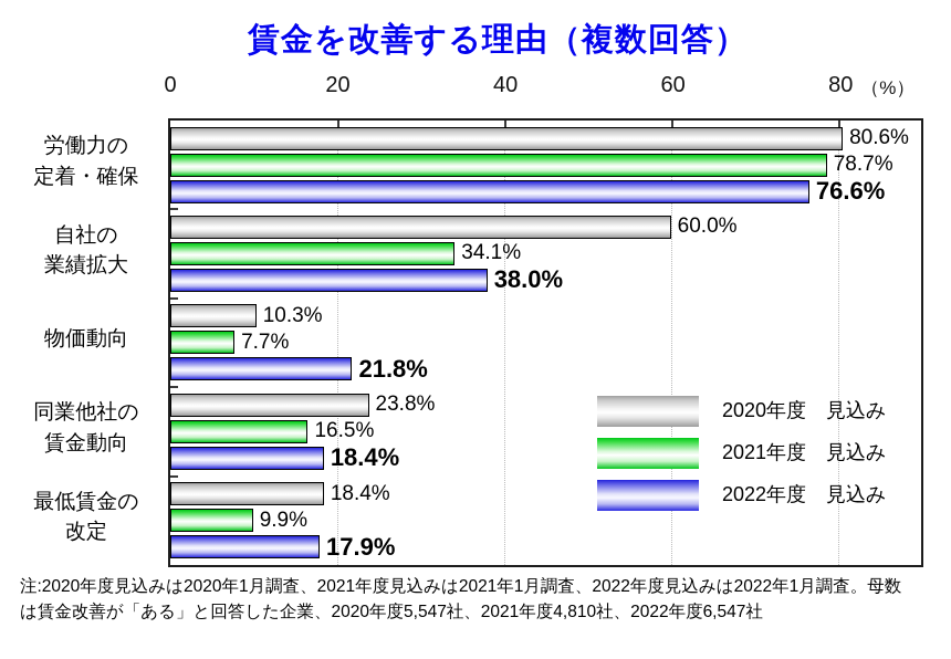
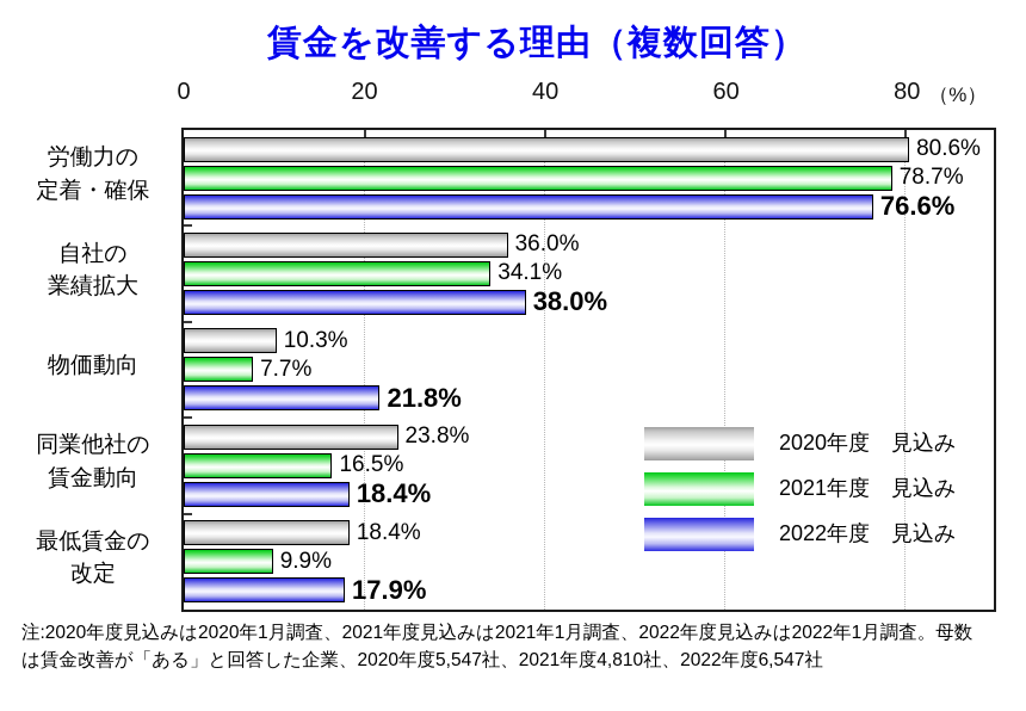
2020年度 見込み/自社の 業績拡大: 60.0% -> 36.0%
